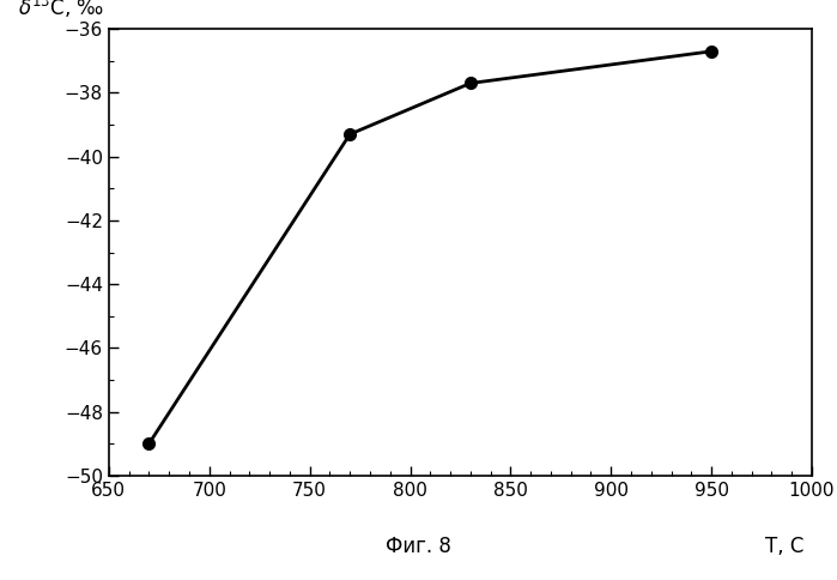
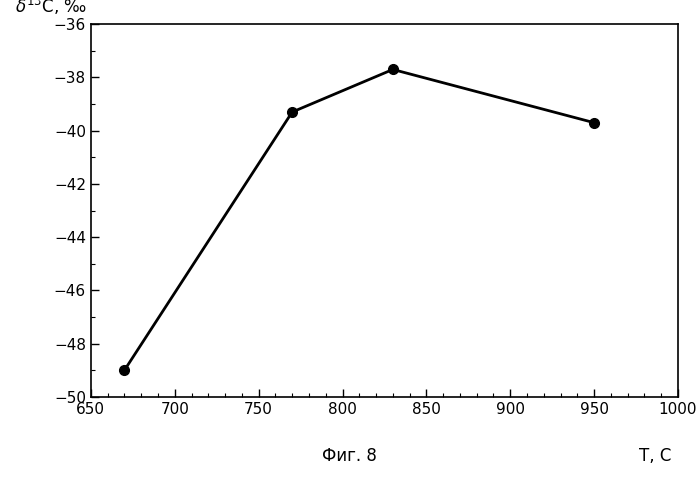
950: -36.7 -> -39.7
